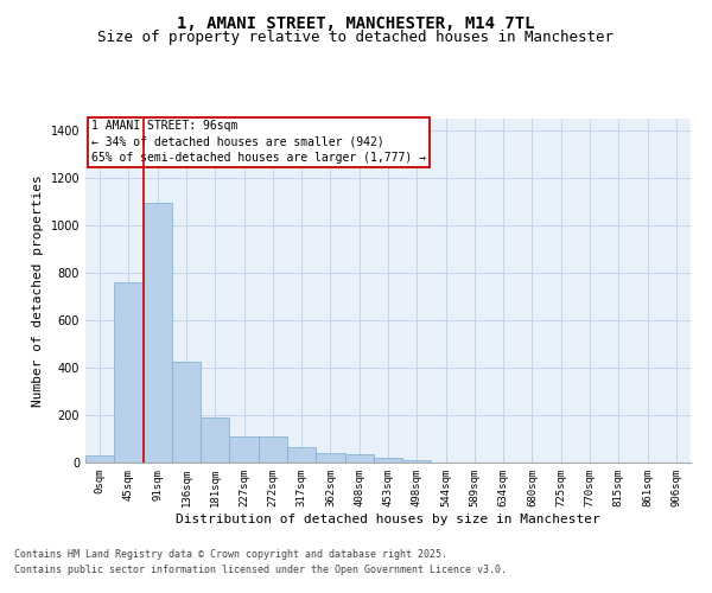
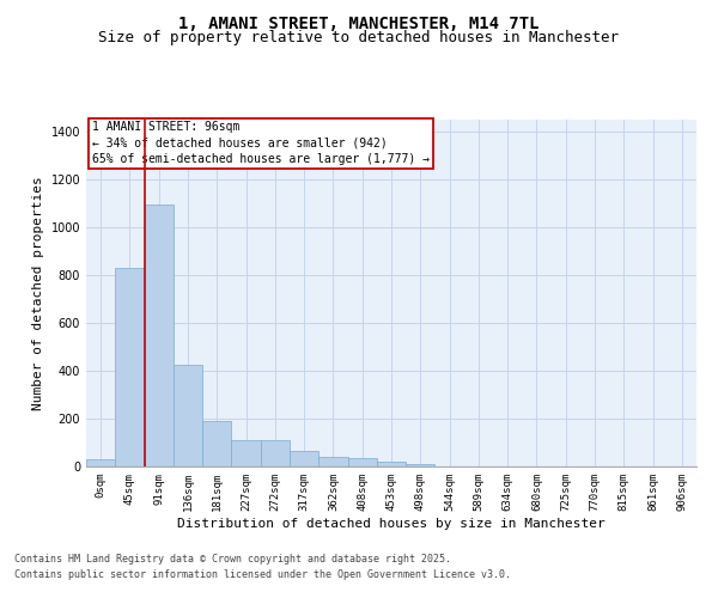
45sqm: 760 -> 830
